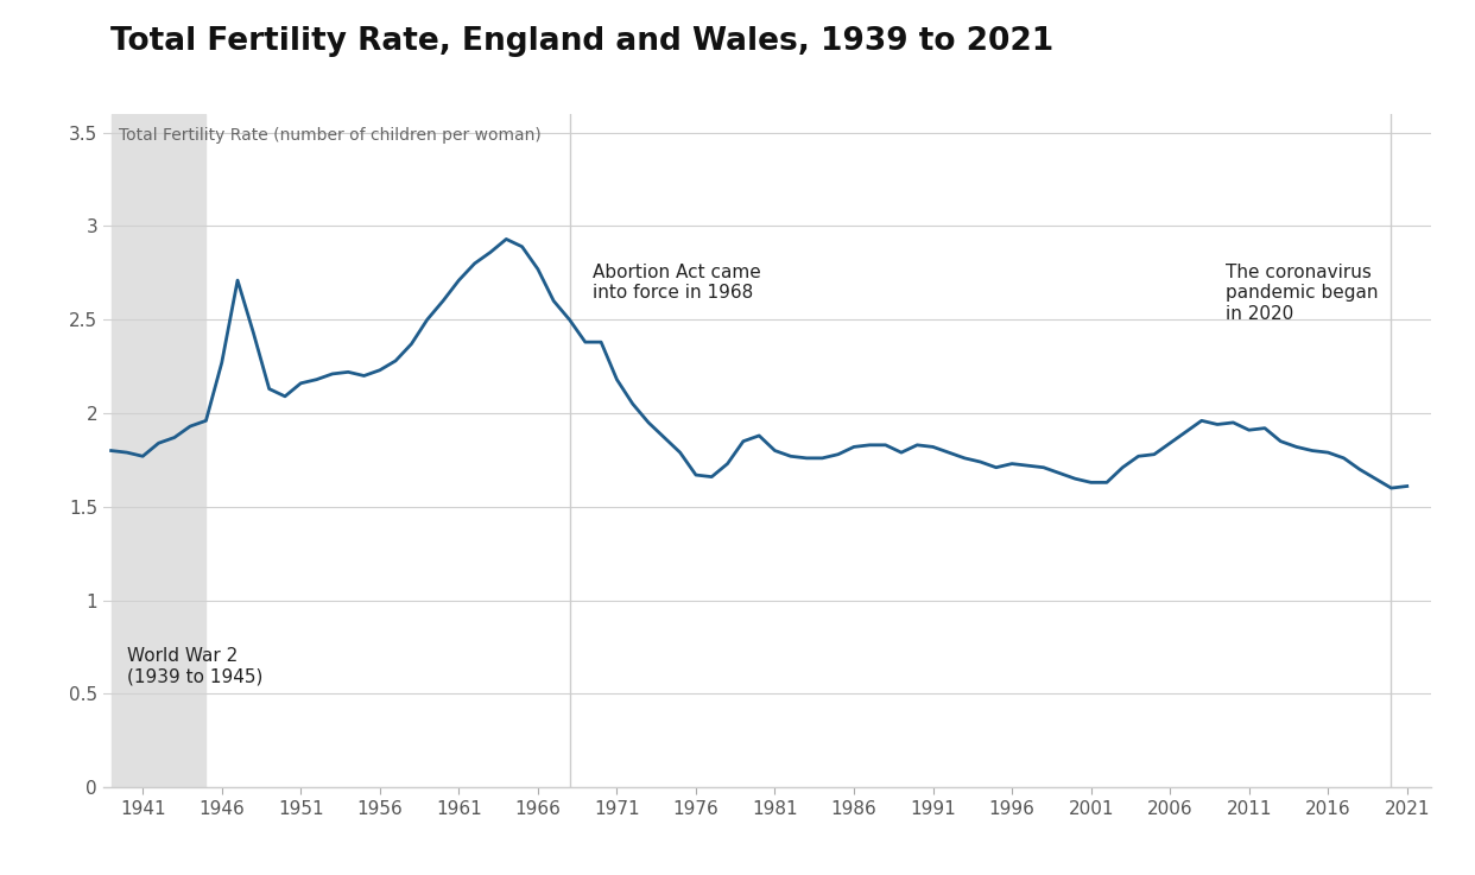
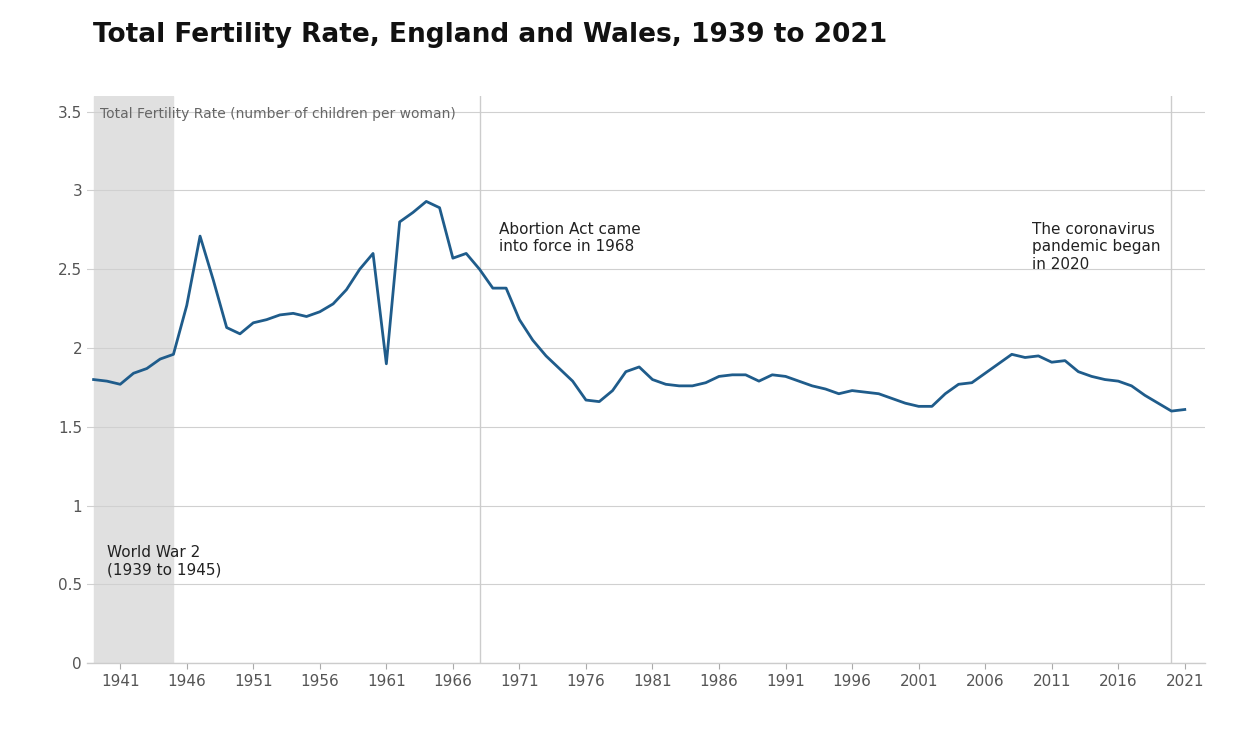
1961: 2.71 -> 1.90
1966: 2.77 -> 2.57
